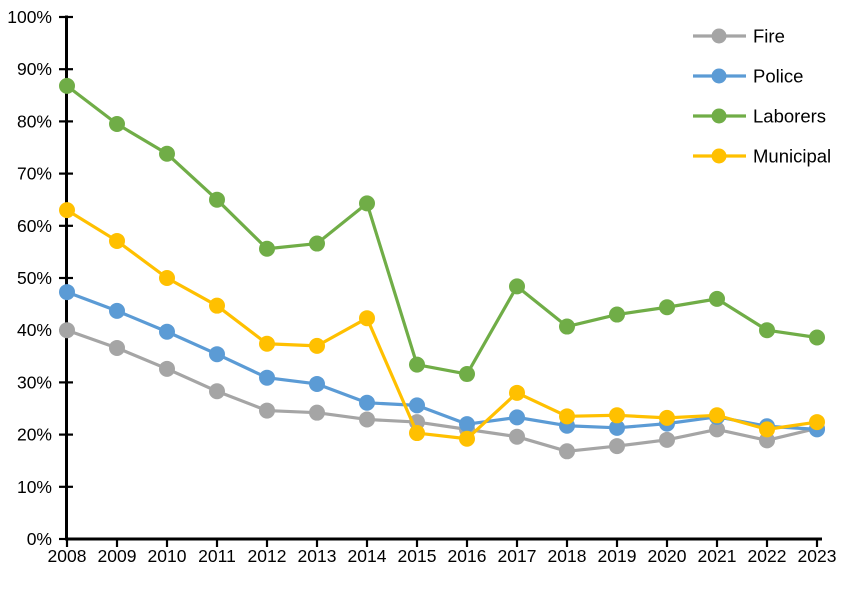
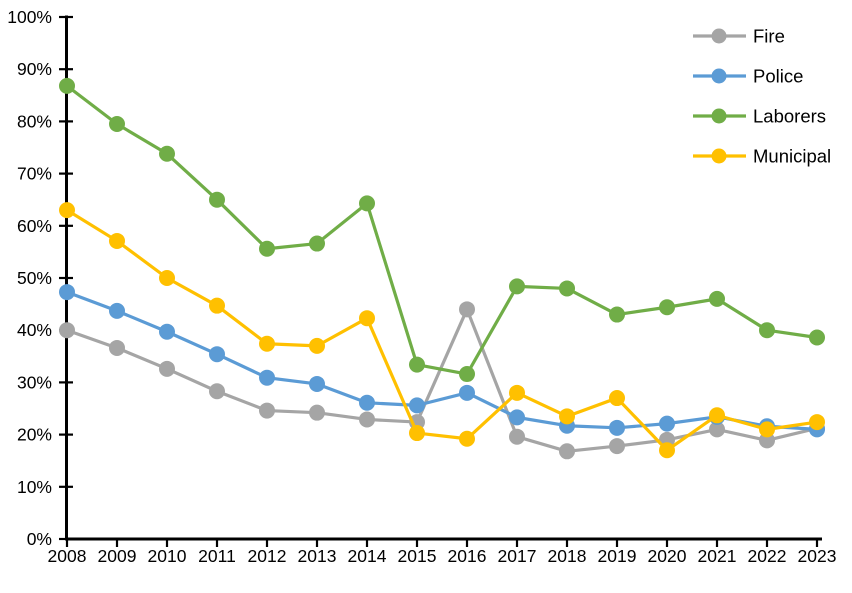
Fire/2016: 21% -> 44%
Police/2016: 22% -> 28%
Laborers/2018: 41% -> 48%
Municipal/2019: 24% -> 27%
Municipal/2020: 23% -> 17%
